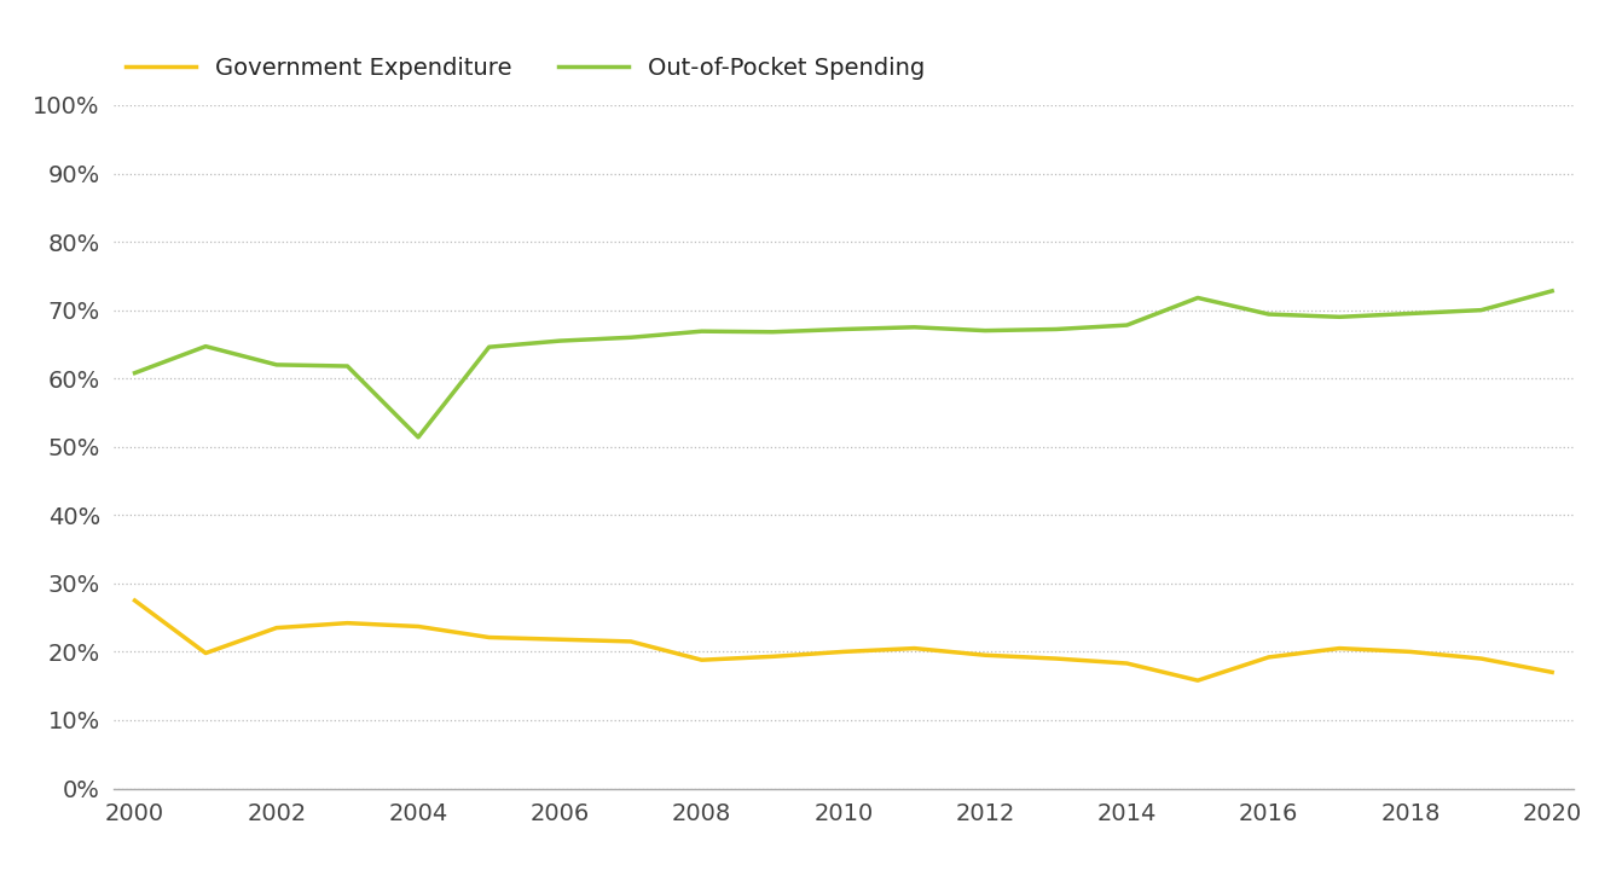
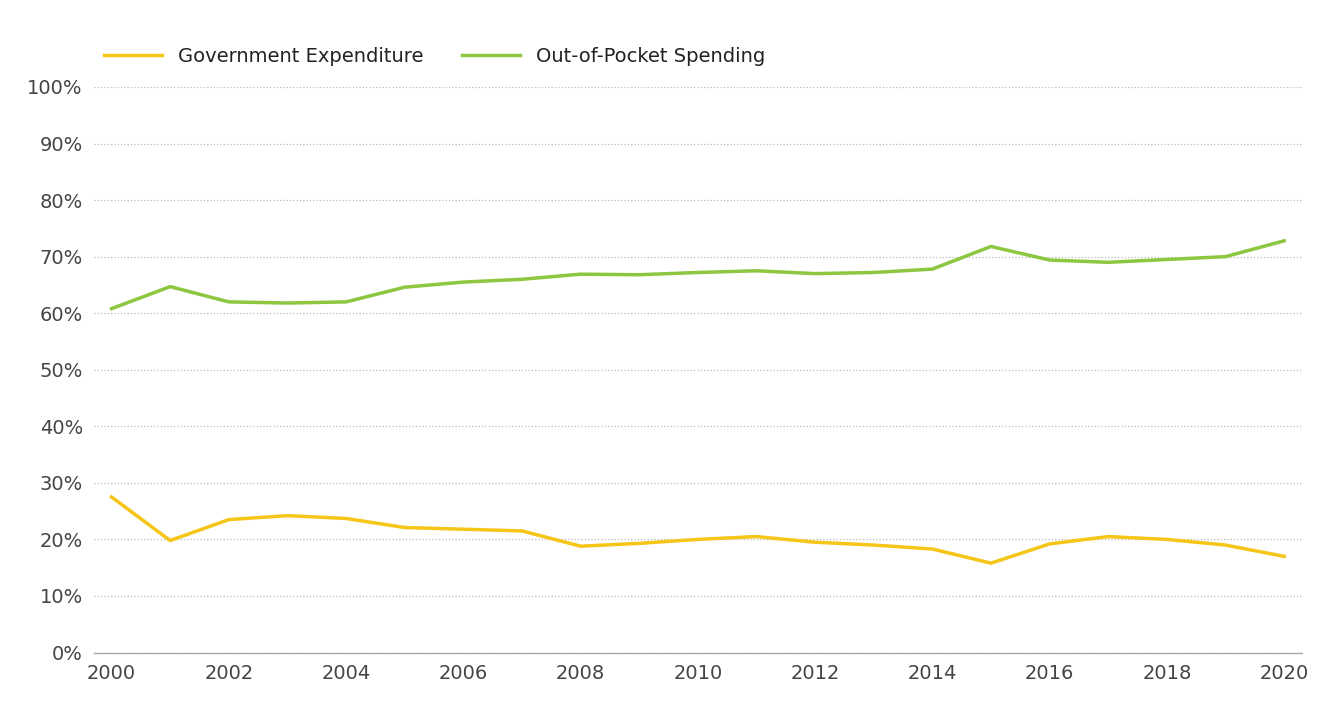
Out-of-Pocket Spending/2004: 51.4% -> 62.0%
